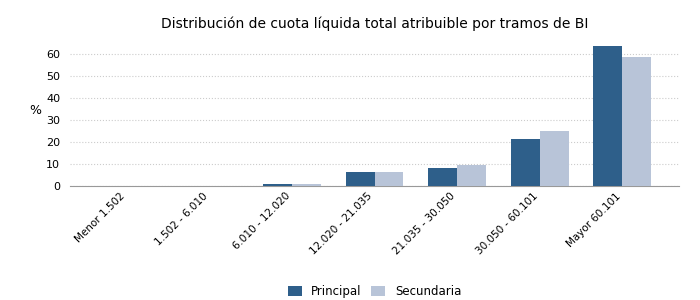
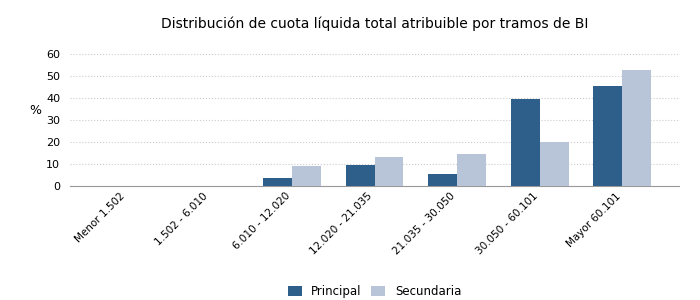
Principal/6.010 - 12.020: 1.0 -> 3.5
Secundaria/6.010 - 12.020: 1.0 -> 9.0
Principal/12.020 - 21.035: 6.2 -> 9.5
Secundaria/12.020 - 21.035: 6.5 -> 13.0
Principal/21.035 - 30.050: 8.2 -> 5.5
Secundaria/21.035 - 30.050: 9.7 -> 14.5
Principal/30.050 - 60.101: 21.5 -> 39.5
Secundaria/30.050 - 60.101: 25.0 -> 20.0
Principal/Mayor 60.101: 63.5 -> 45.5
Secundaria/Mayor 60.101: 58.5 -> 52.5
